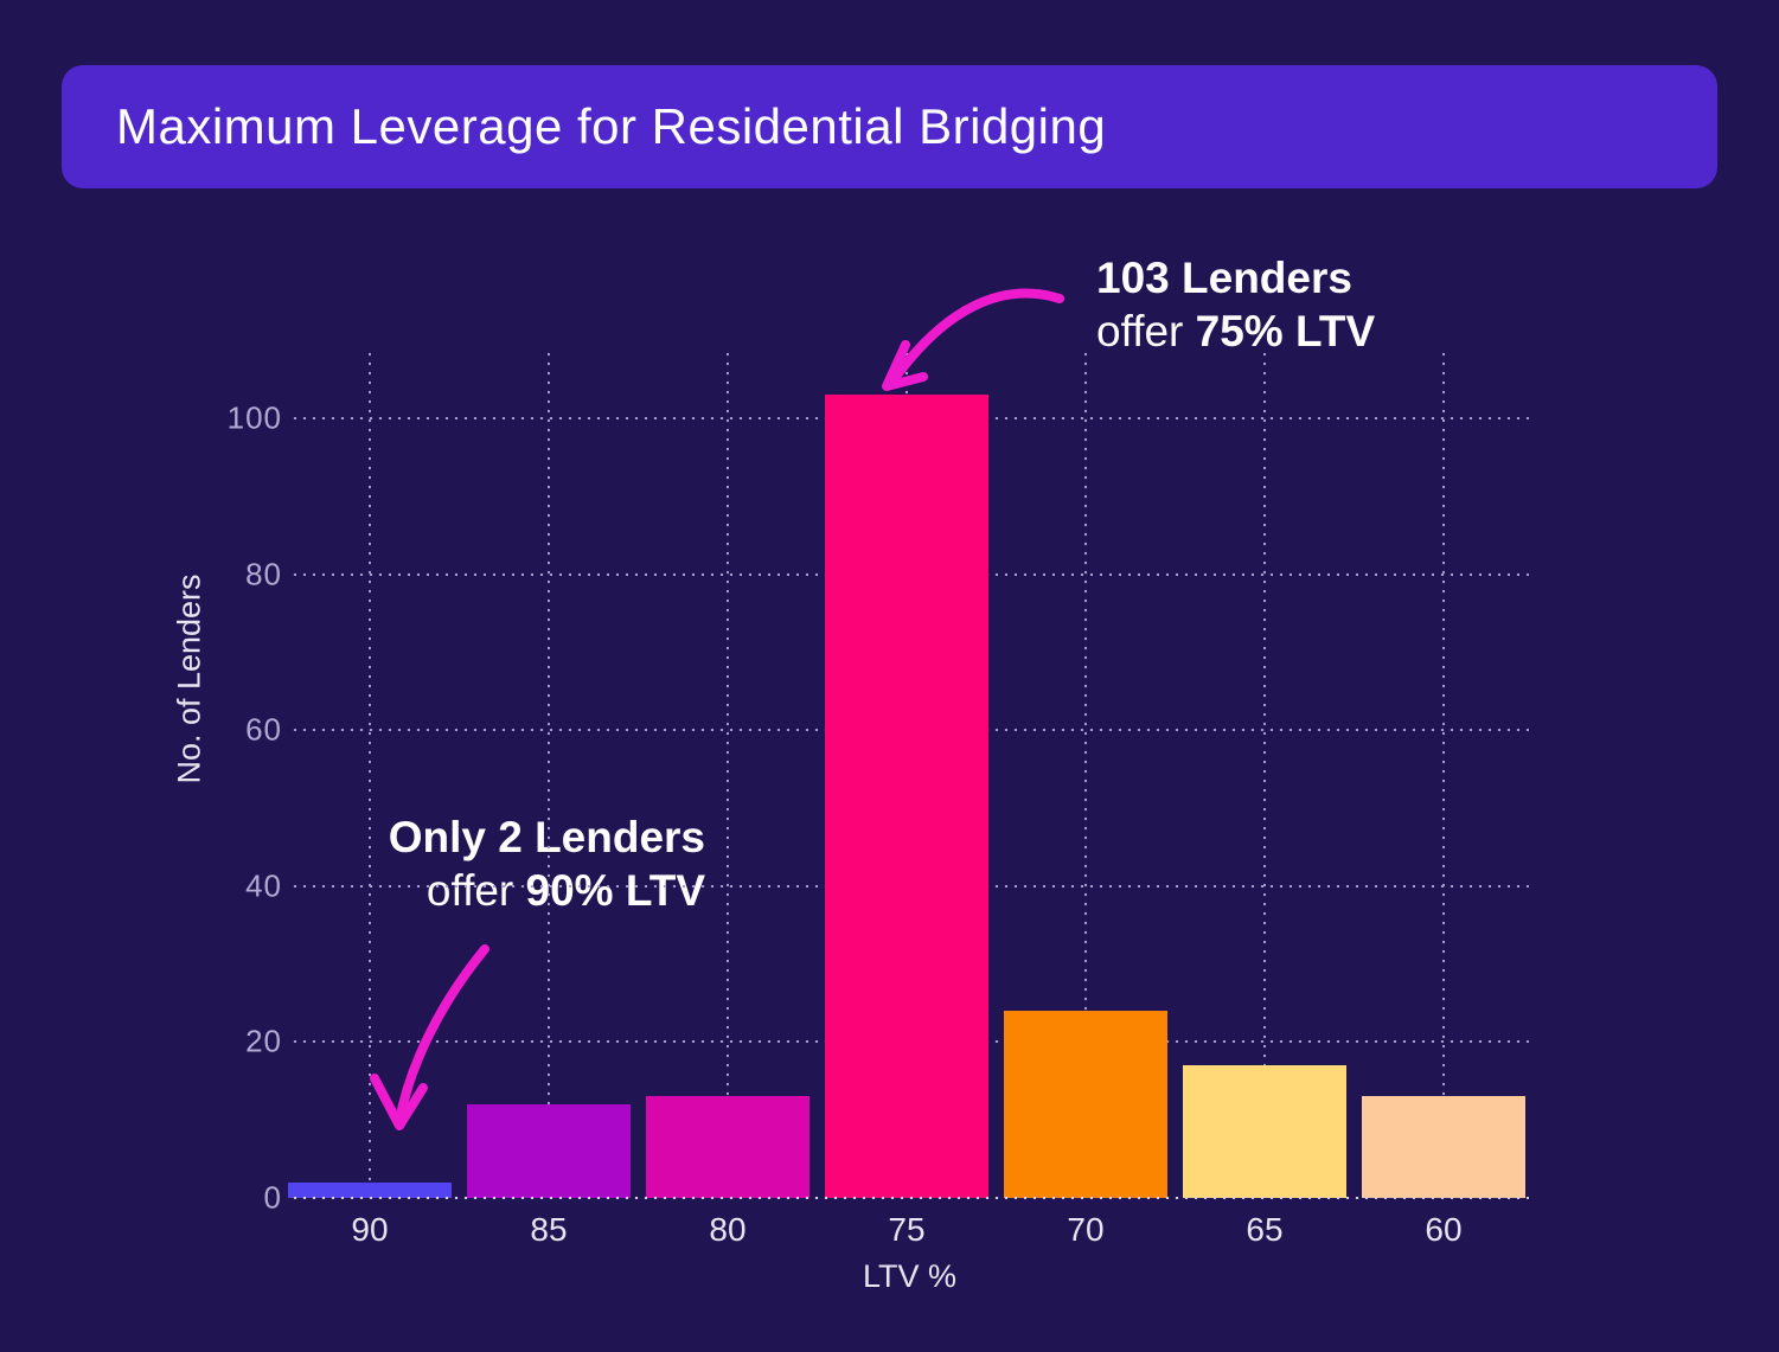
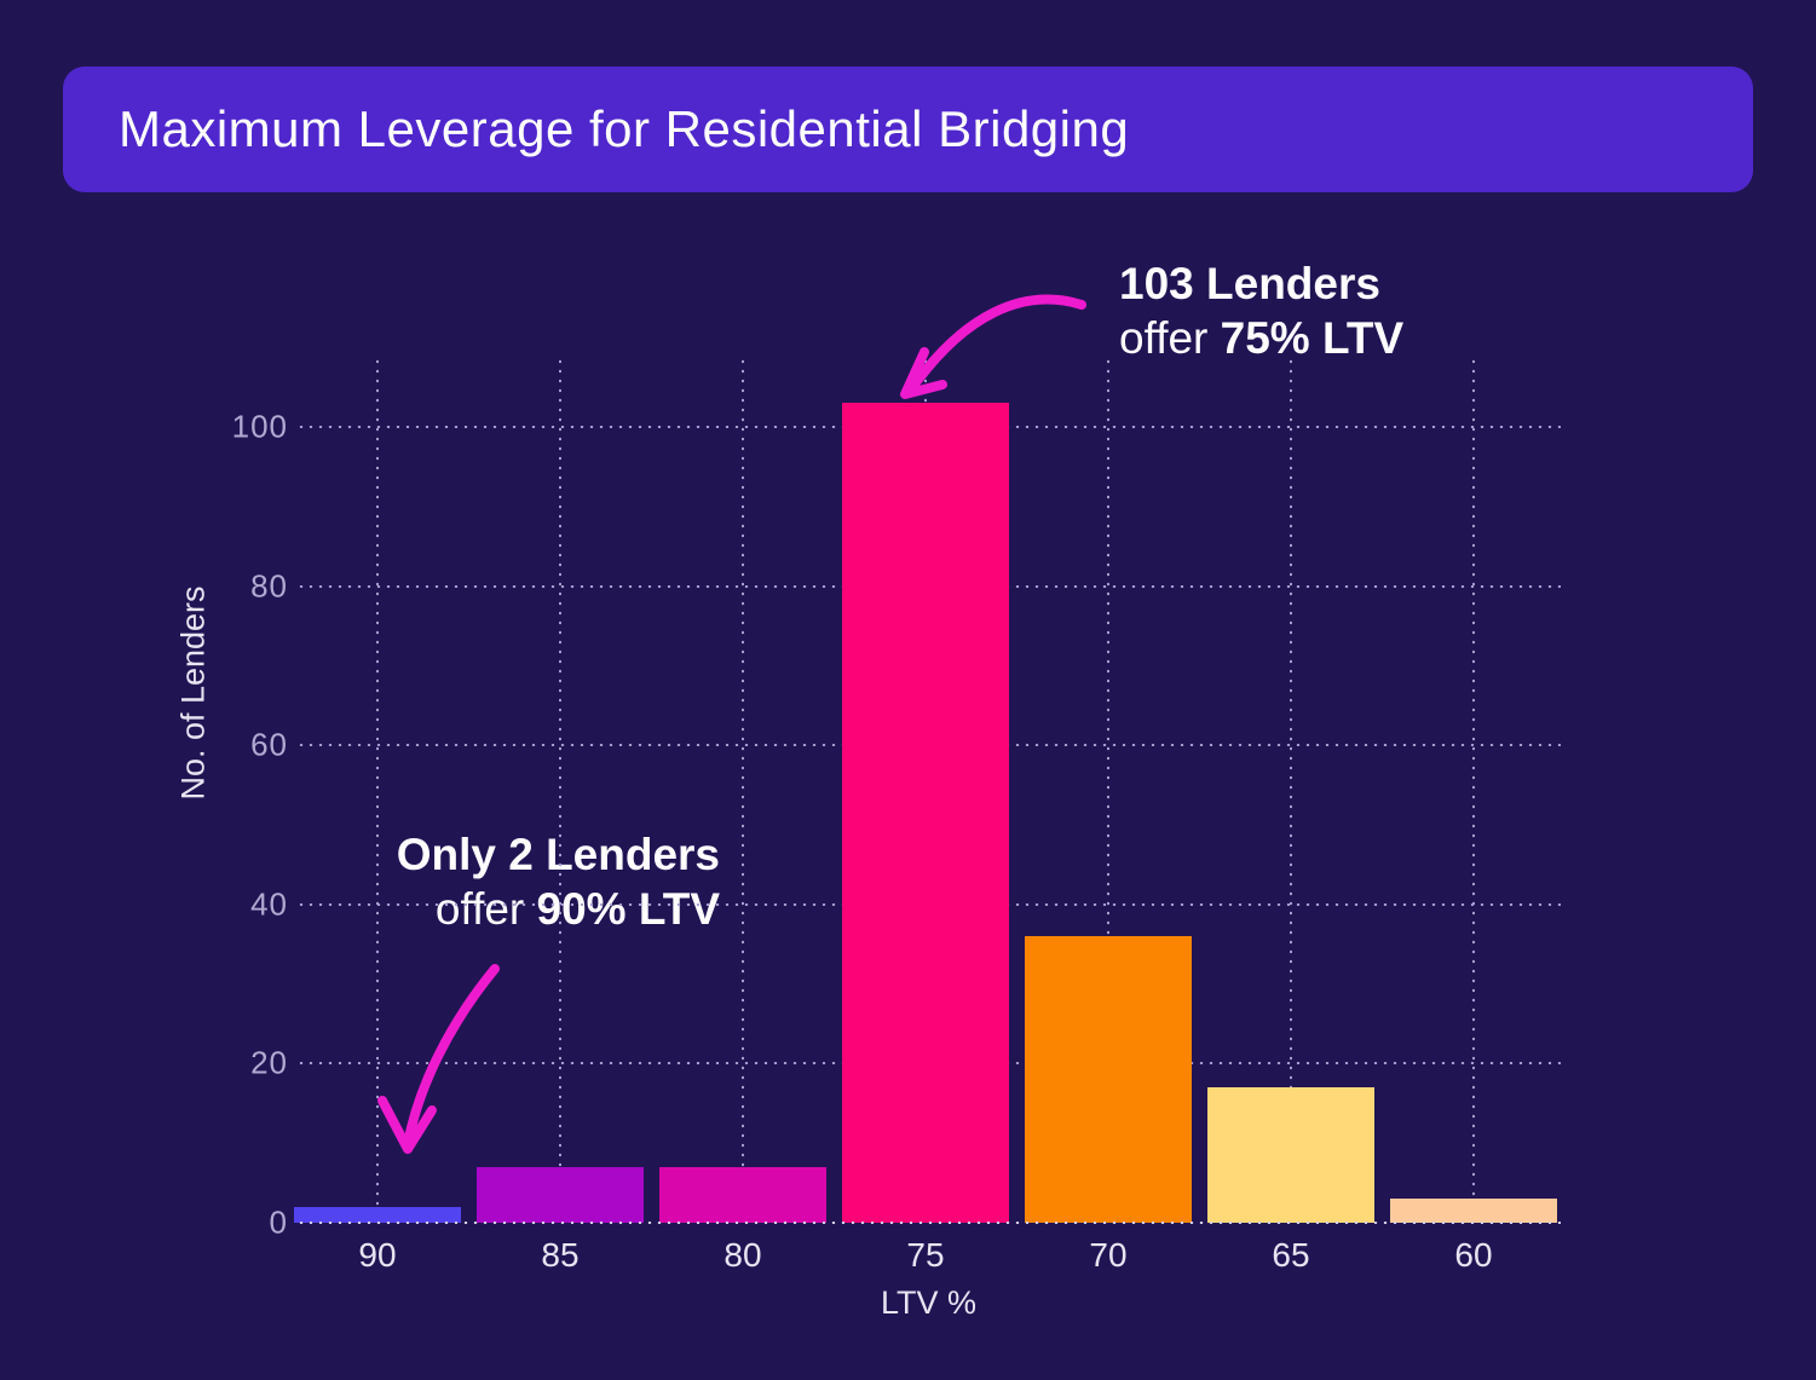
85: 12 -> 7
80: 13 -> 7
70: 24 -> 36
60: 13 -> 3
